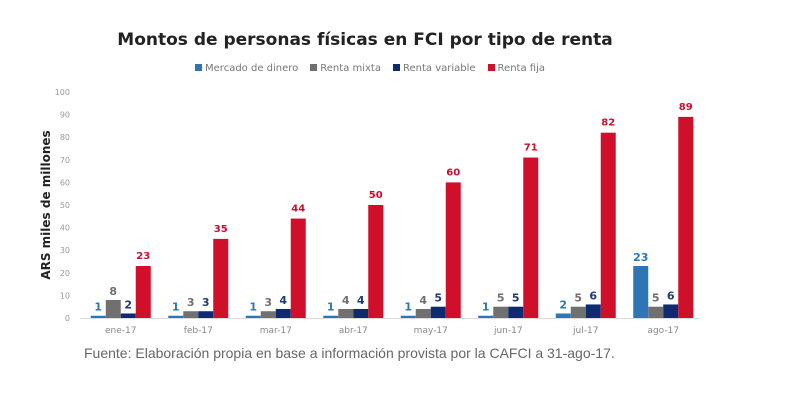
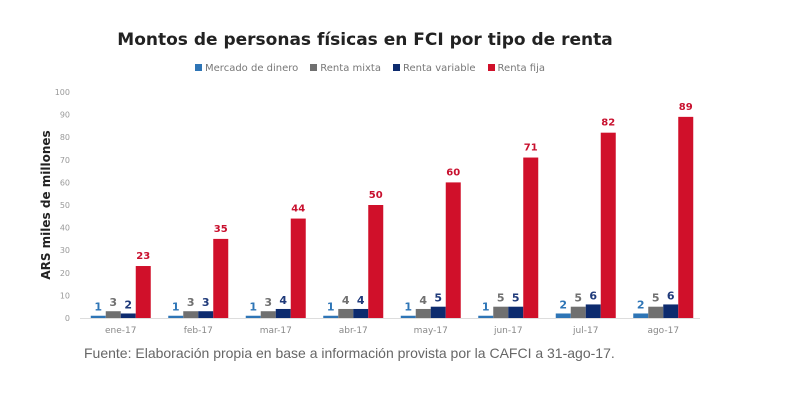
Renta mixta/ene-17: 8 -> 3
Mercado de dinero/ago-17: 23 -> 2
